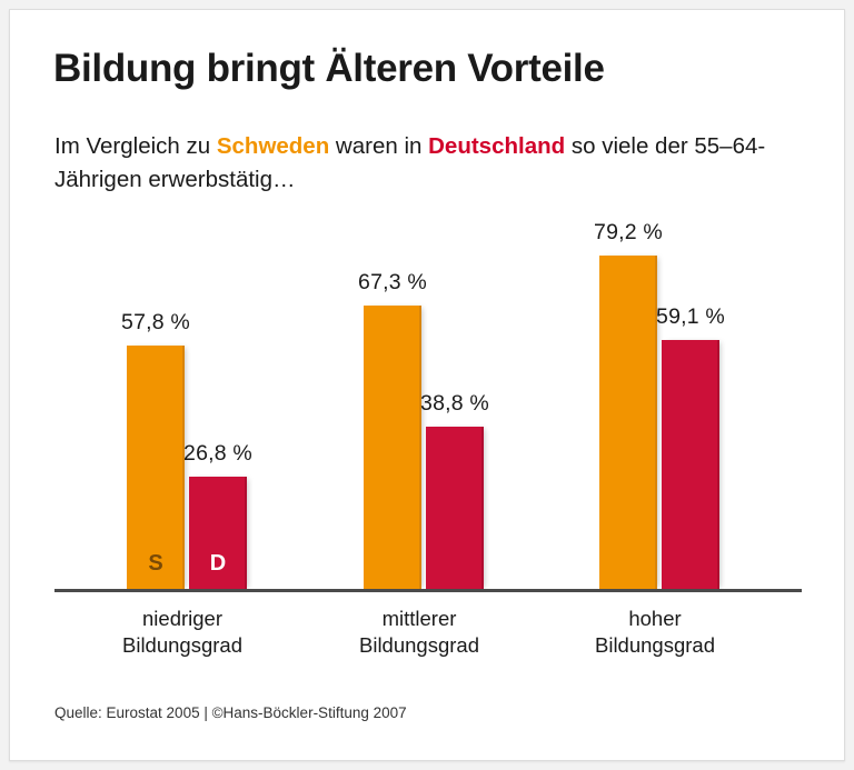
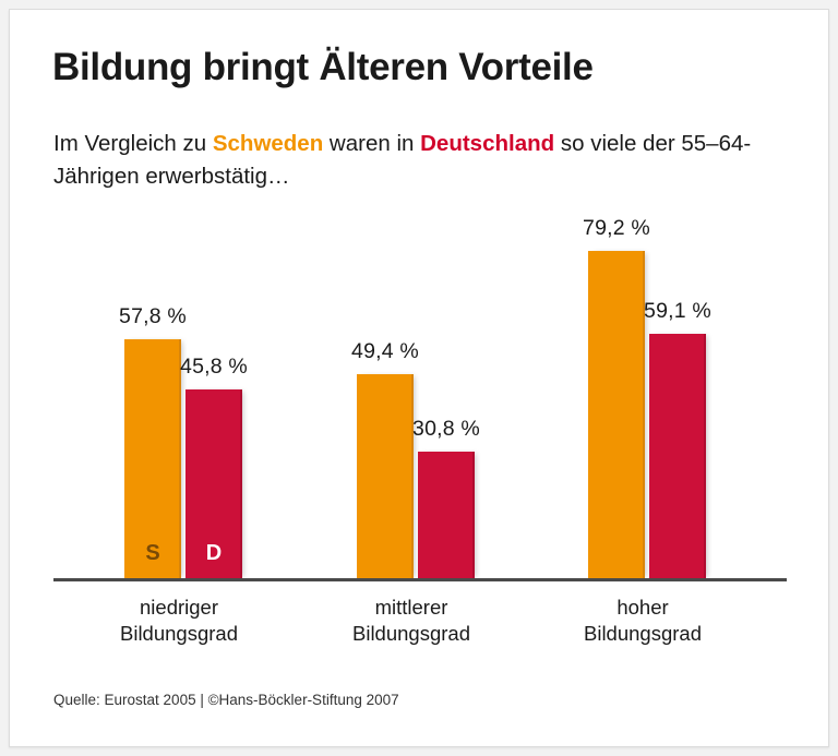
Deutschland/niedriger Bildungsgrad: 26,8 -> 45,8
Schweden/mittlerer Bildungsgrad: 67,3 -> 49,4
Deutschland/mittlerer Bildungsgrad: 38,8 -> 30,8
